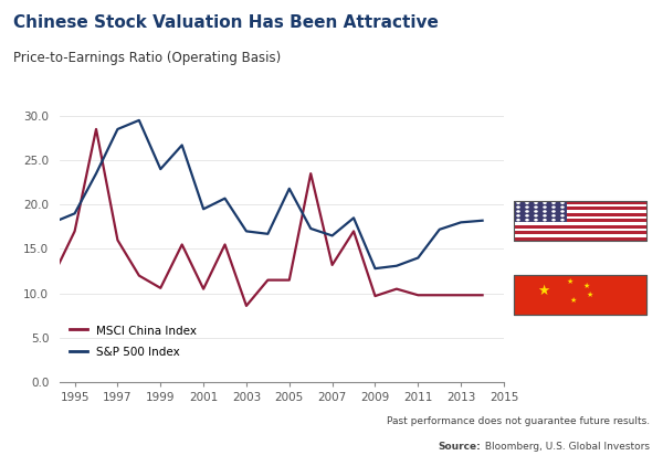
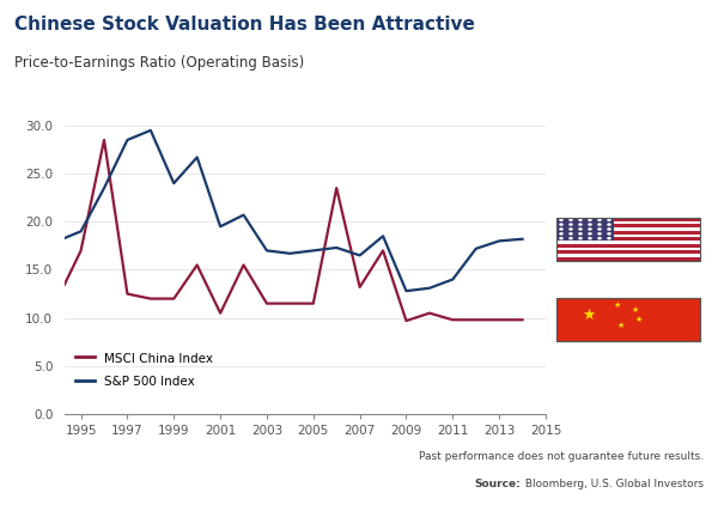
MSCI China Index/1997: 16.0 -> 12.5
MSCI China Index/1999: 10.6 -> 12.0
MSCI China Index/2003: 8.6 -> 11.5
S&P 500 Index/2005: 21.8 -> 17.0
